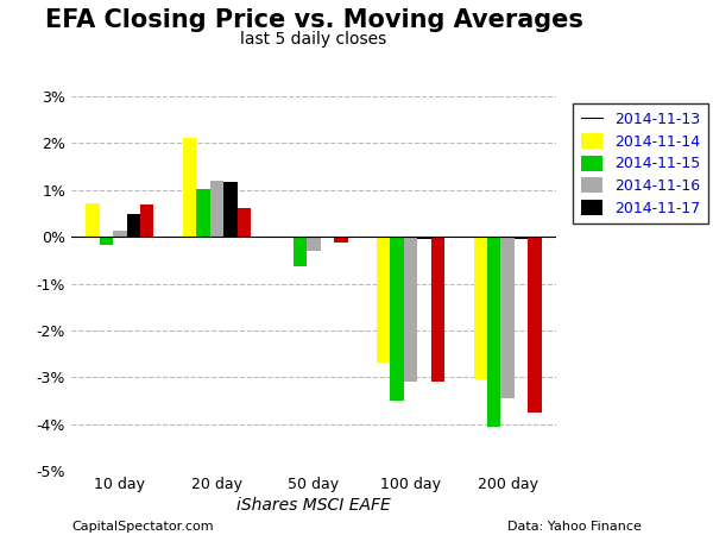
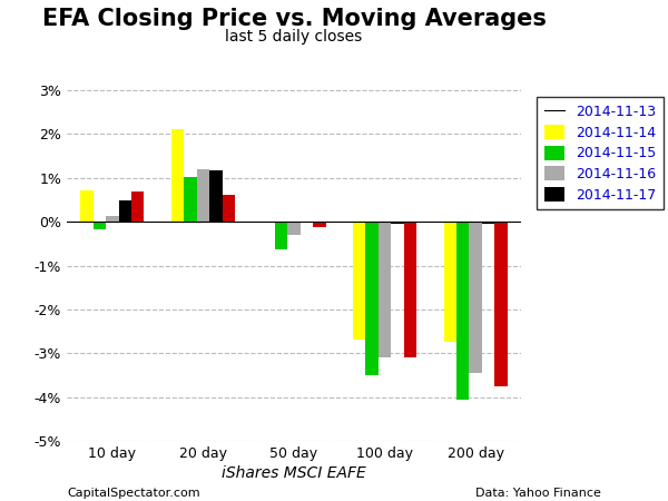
2014-11-14/200 day: -3.05% -> -2.75%
